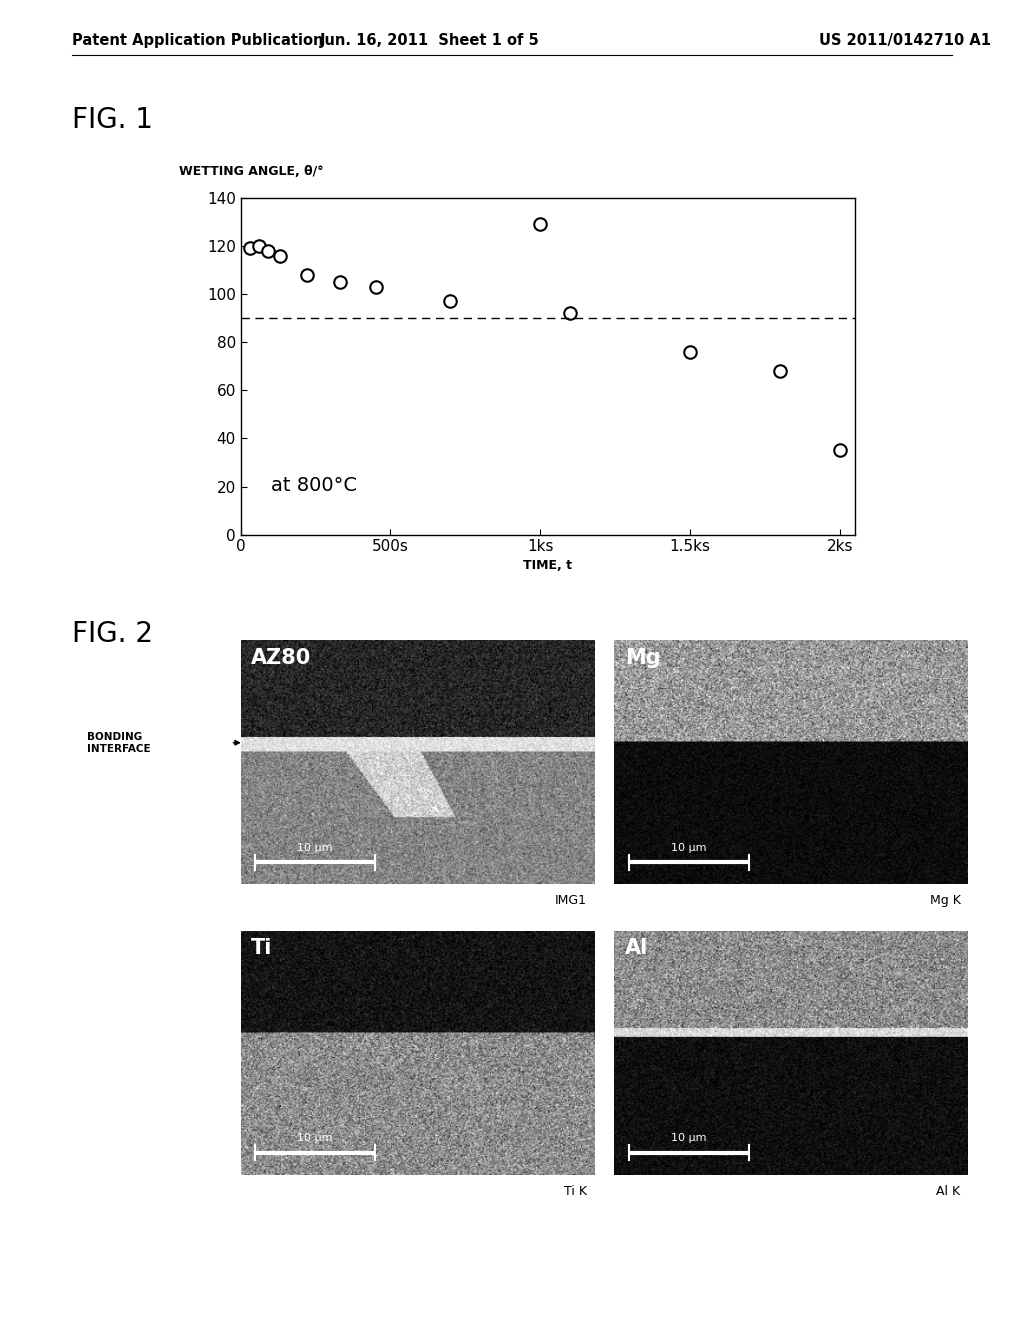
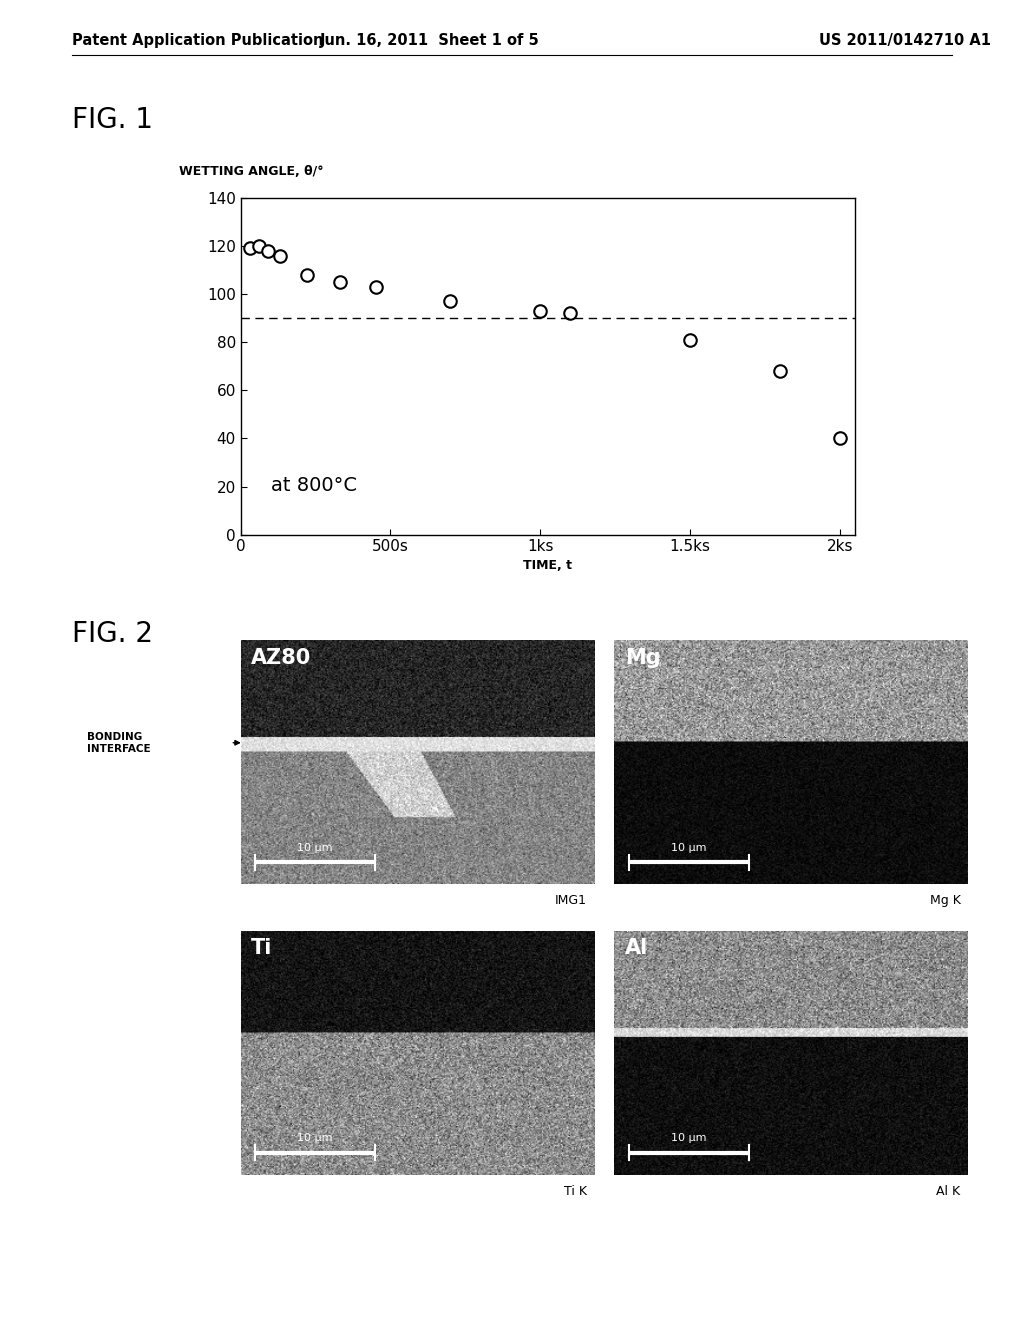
1ks: 129 -> 93
1.5ks: 76 -> 81
2ks: 35 -> 40
